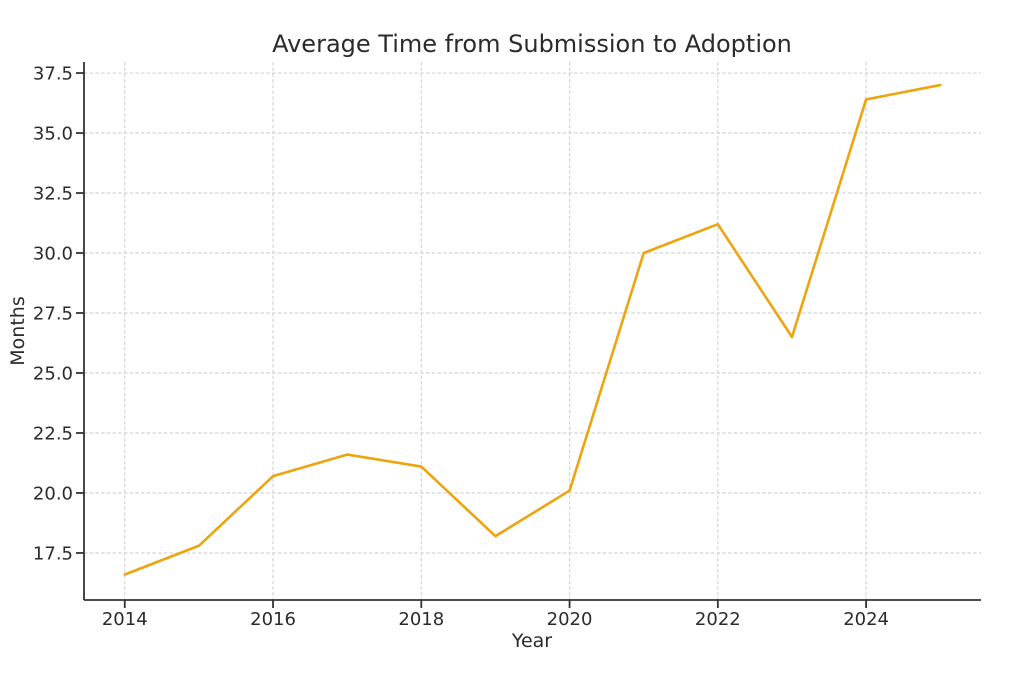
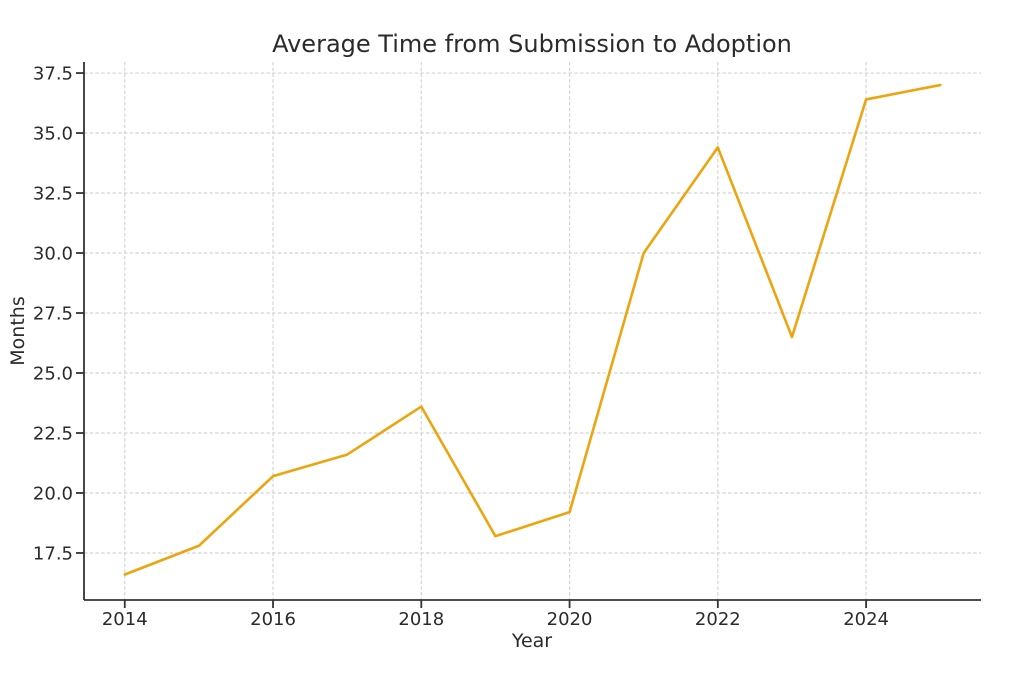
2018: 21.1 -> 23.6
2020: 20.1 -> 19.2
2022: 31.2 -> 34.4
